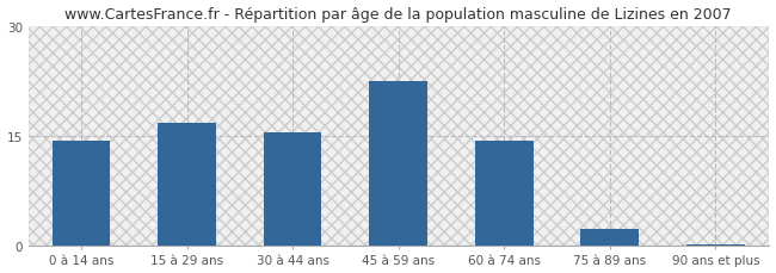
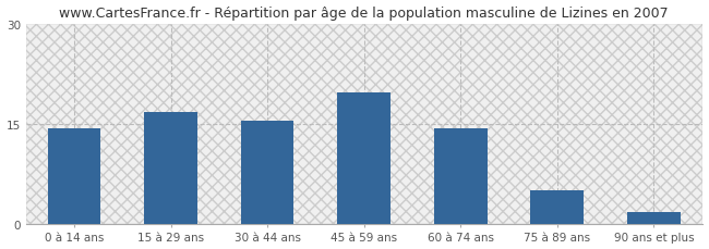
45 à 59 ans: 22.5 -> 19.6
75 à 89 ans: 2.2 -> 5.0
90 ans et plus: 0.2 -> 1.8
